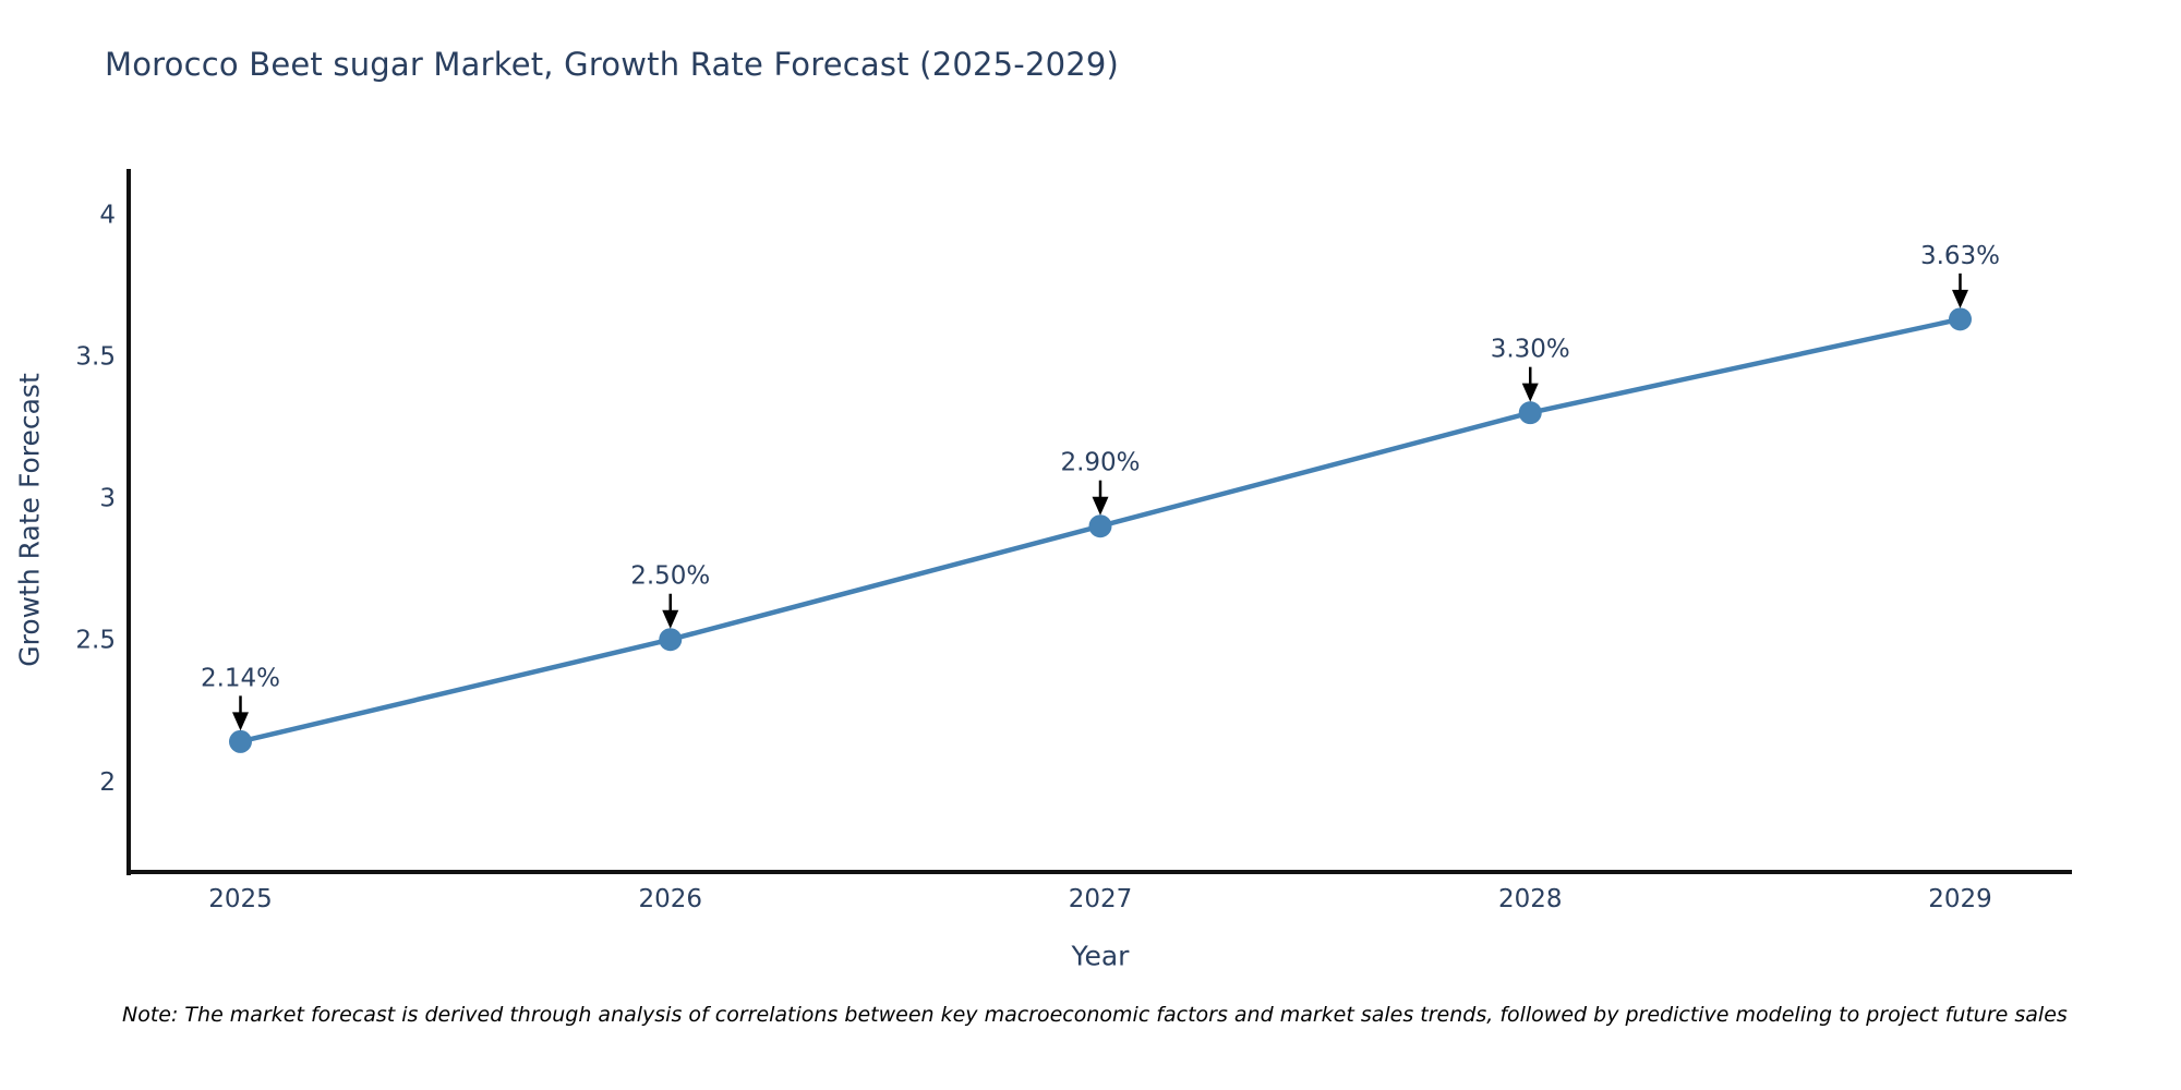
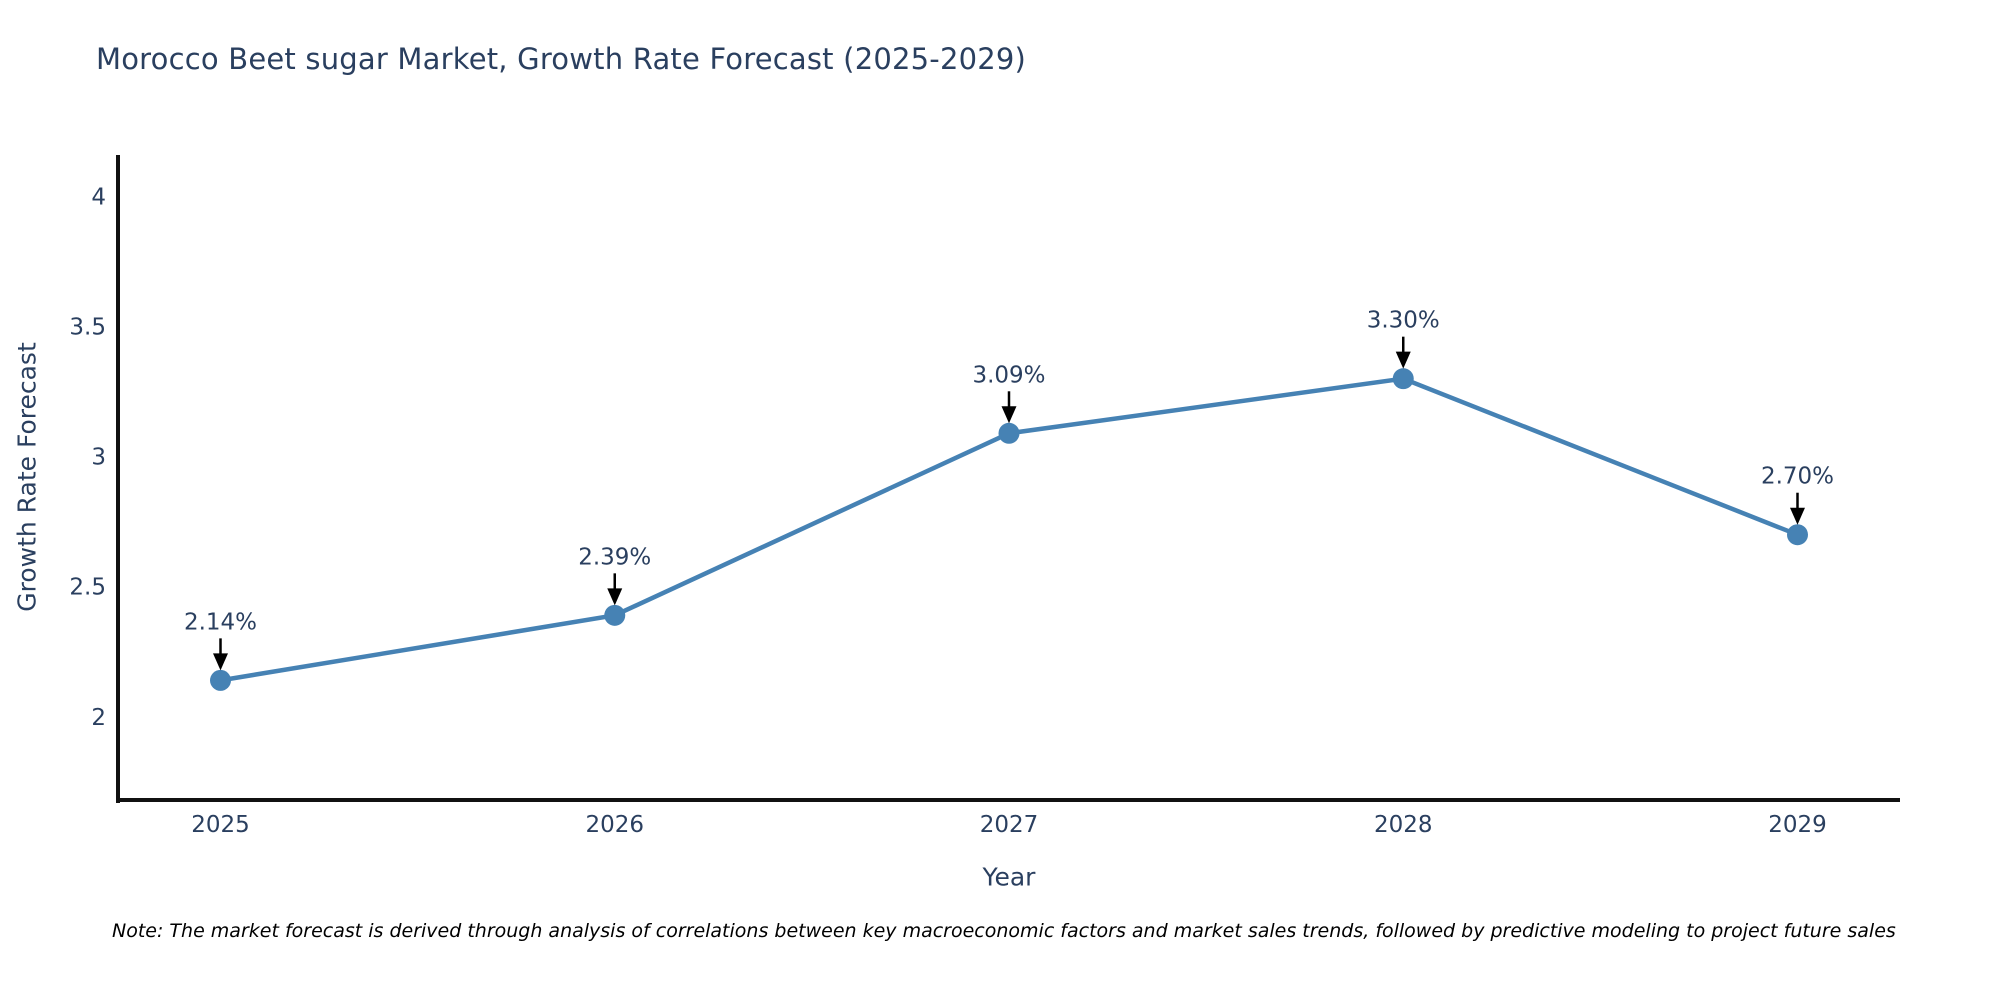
2026: 2.50% -> 2.39%
2027: 2.90% -> 3.09%
2029: 3.63% -> 2.70%
